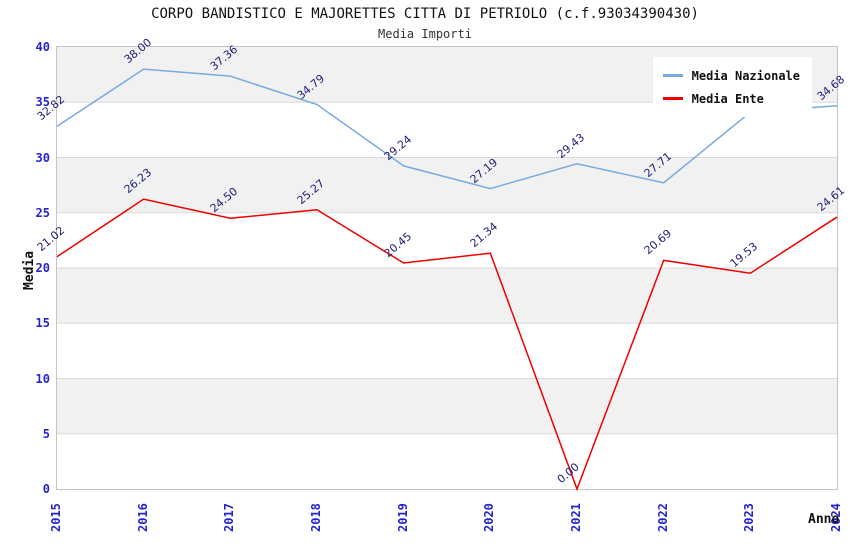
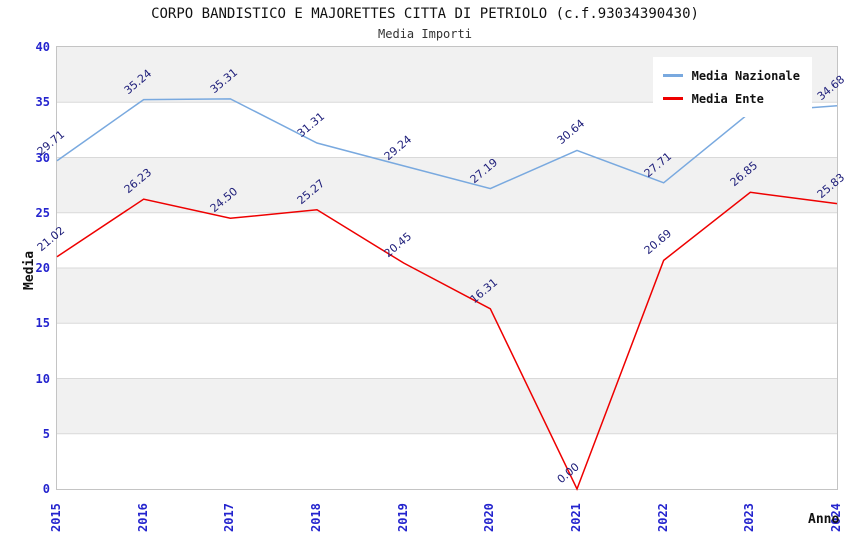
Media Nazionale/2015: 32.82 -> 29.71
Media Nazionale/2016: 38.00 -> 35.24
Media Nazionale/2017: 37.36 -> 35.31
Media Nazionale/2018: 34.79 -> 31.31
Media Ente/2020: 21.34 -> 16.31
Media Nazionale/2021: 29.43 -> 30.64
Media Ente/2023: 19.53 -> 26.85
Media Ente/2024: 24.61 -> 25.83
